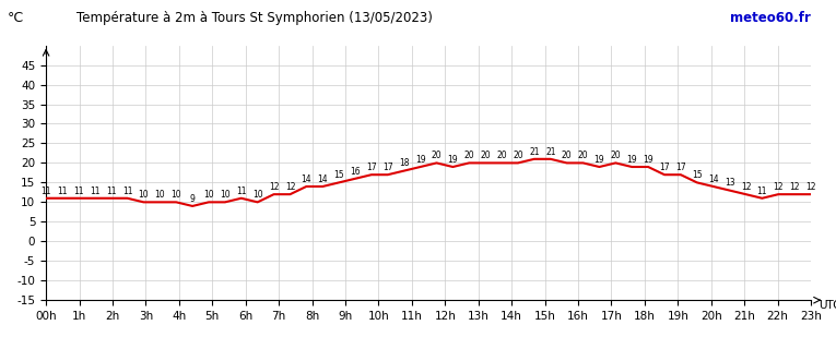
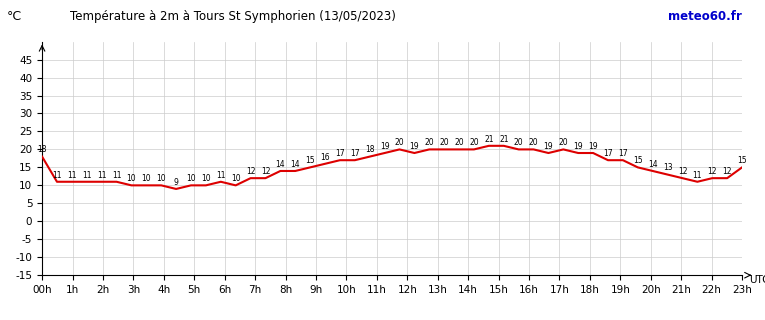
00h: 11 -> 18
23h: 12 -> 15
